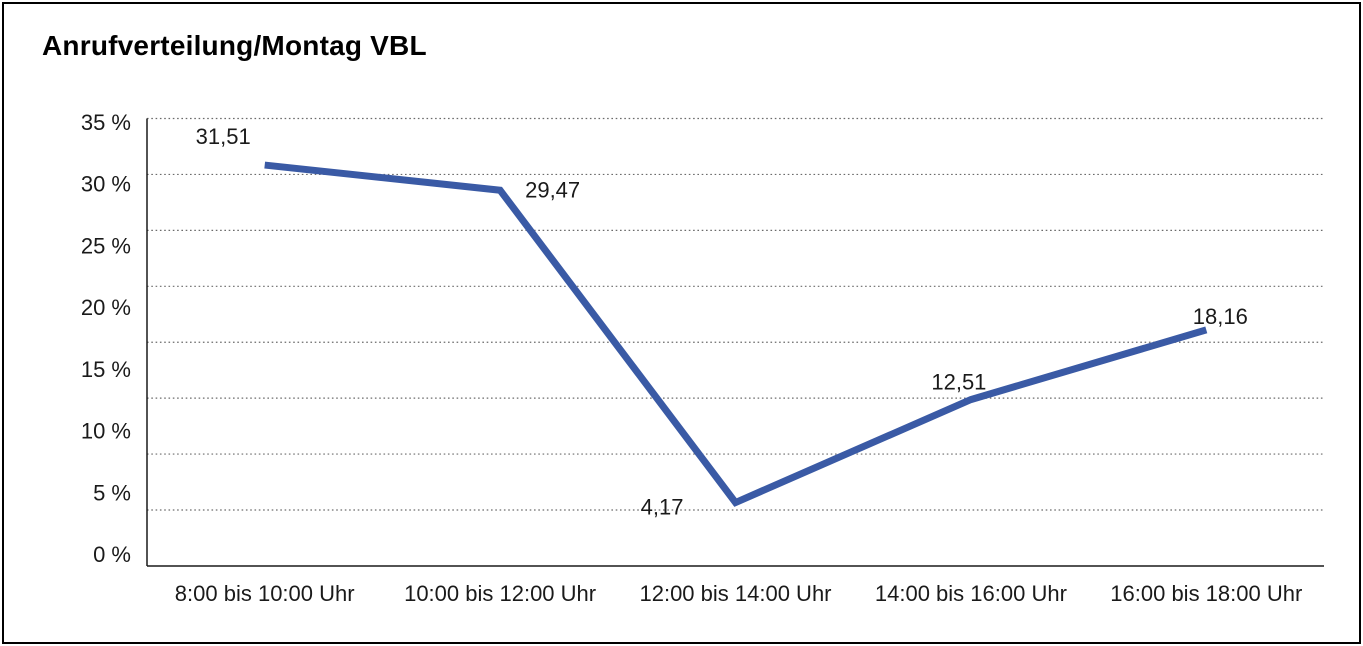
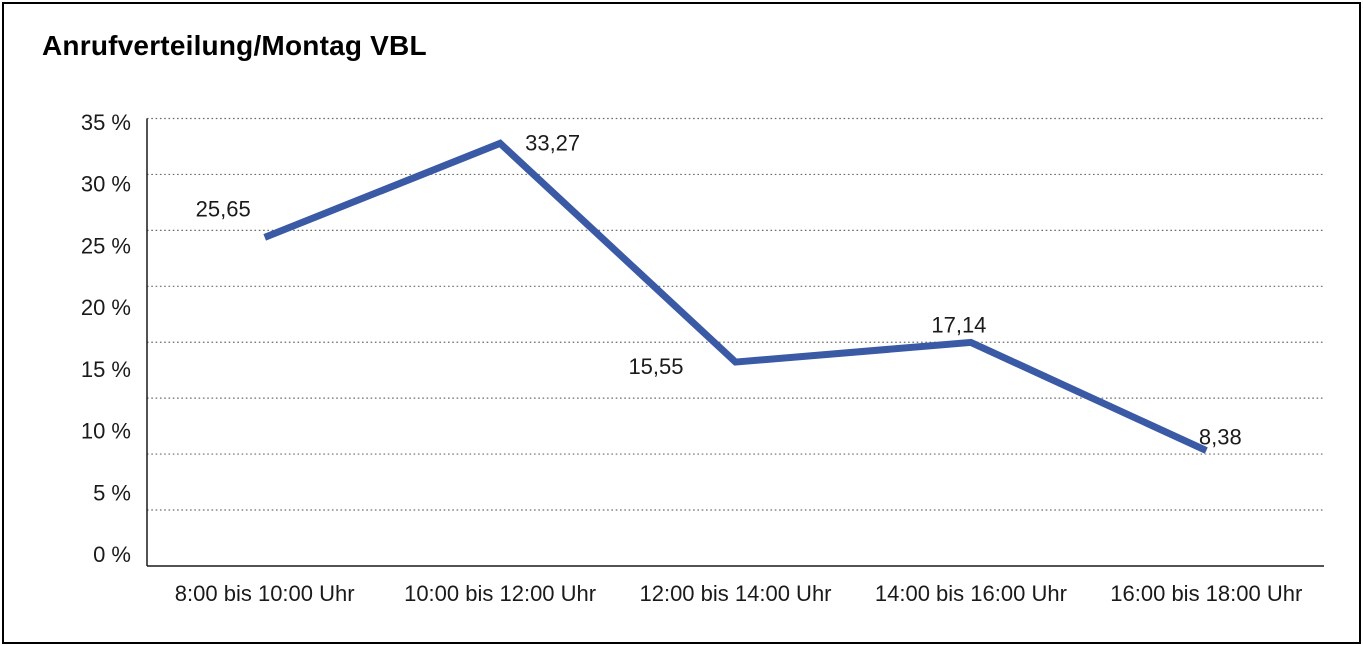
8:00 bis 10:00 Uhr: 31,51 -> 25,65
10:00 bis 12:00 Uhr: 29,47 -> 33,27
12:00 bis 14:00 Uhr: 4,17 -> 15,55
14:00 bis 16:00 Uhr: 12,51 -> 17,14
16:00 bis 18:00 Uhr: 18,16 -> 8,38
